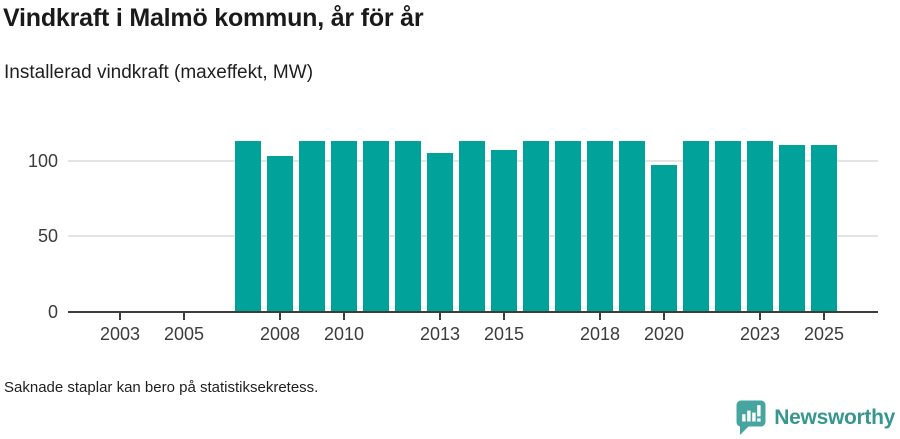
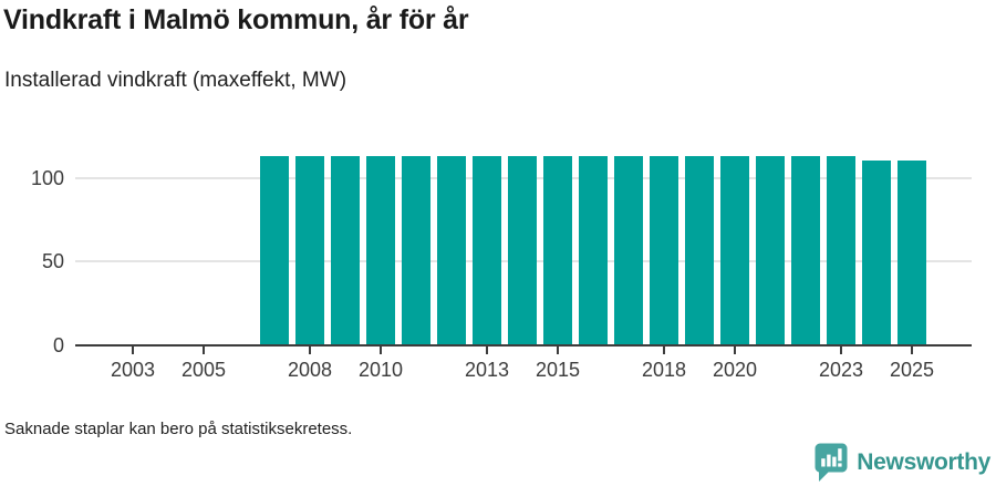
2008: 103 -> 113
2013: 105 -> 113
2015: 107 -> 113
2020: 97 -> 113
